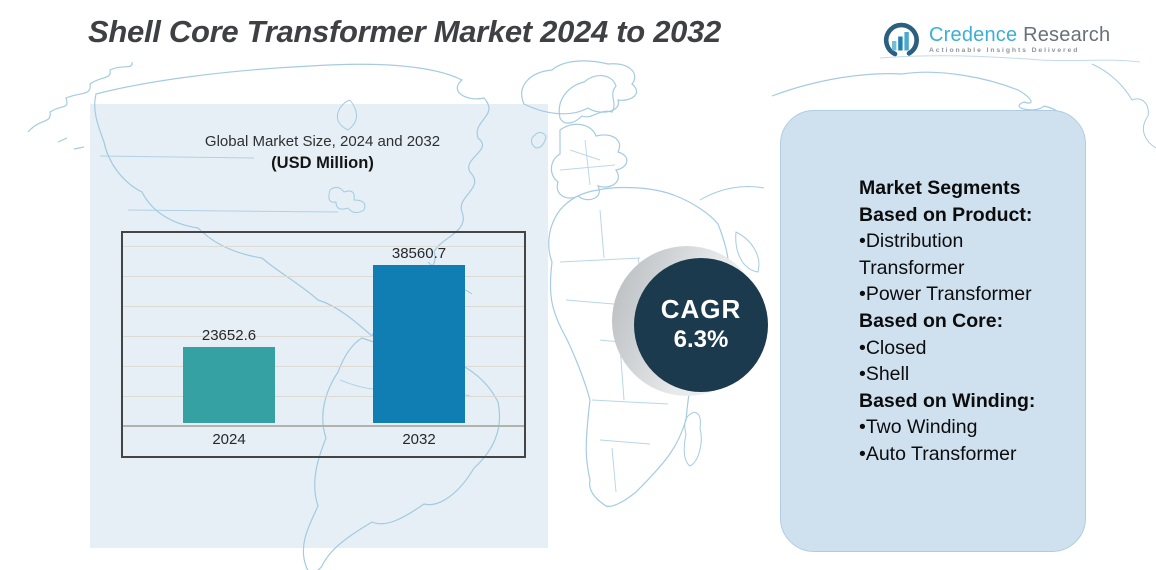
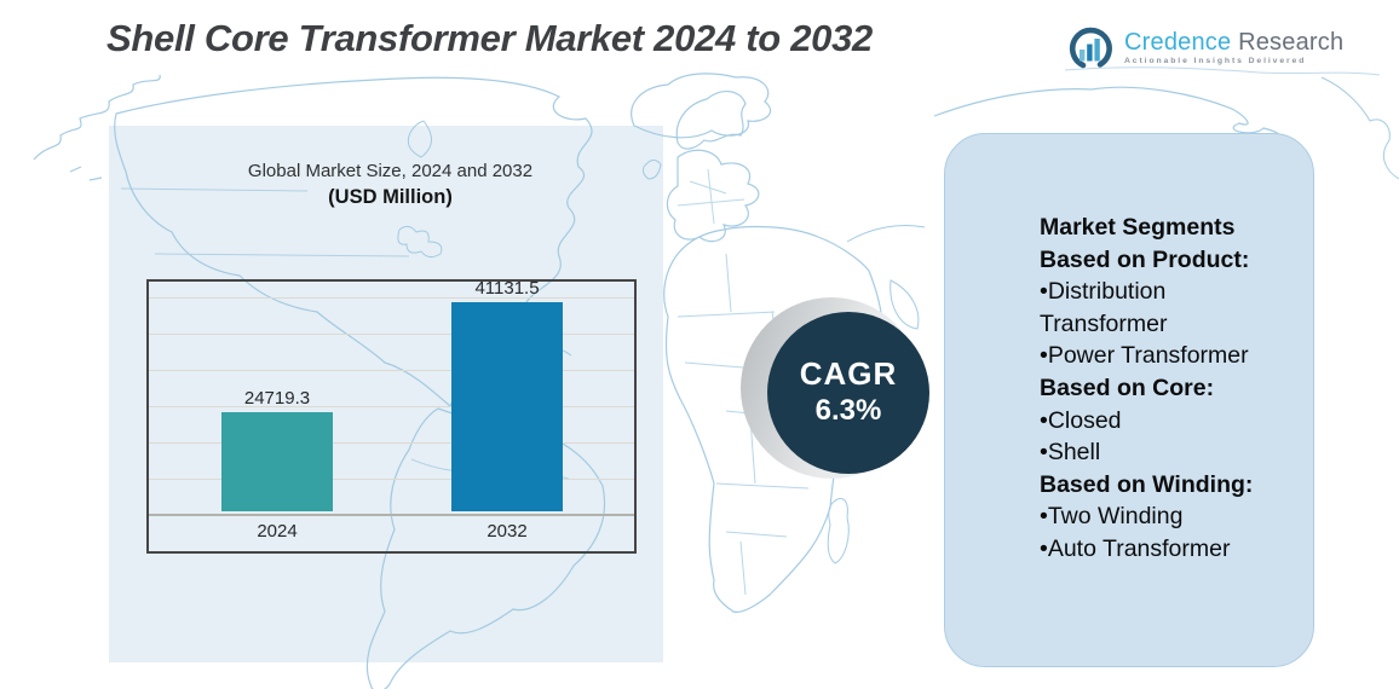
2024: 23652.6 -> 24719.3
2032: 38560.7 -> 41131.5
